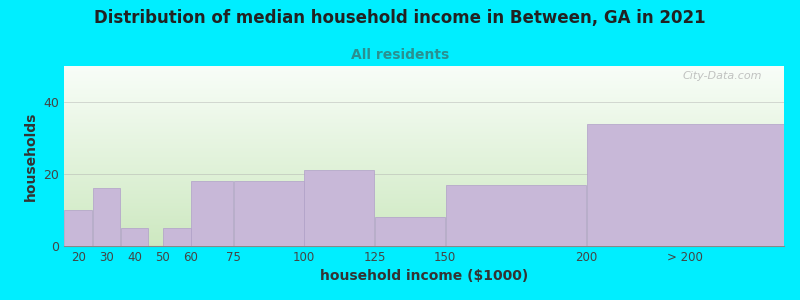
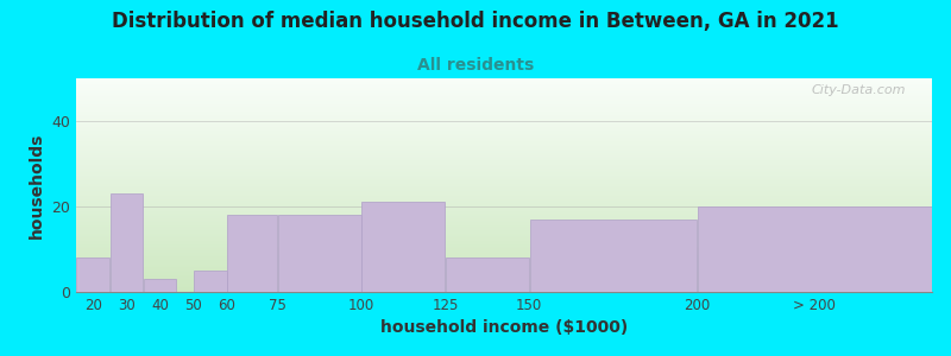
20: 10 -> 8
30: 16 -> 23
40: 5 -> 3
> 200: 34 -> 20
